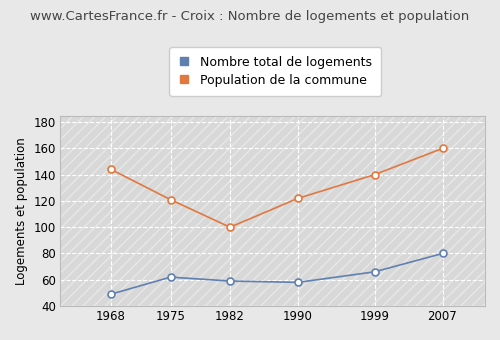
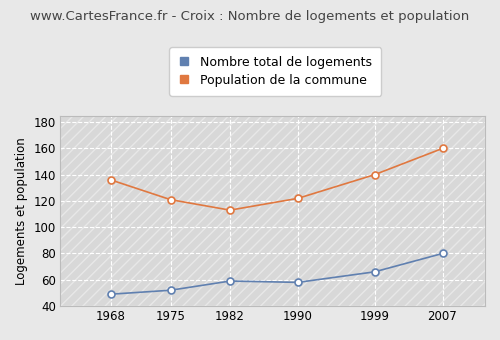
Population de la commune/1968: 144 -> 136
Nombre total de logements/1975: 62 -> 52
Population de la commune/1982: 100 -> 113
